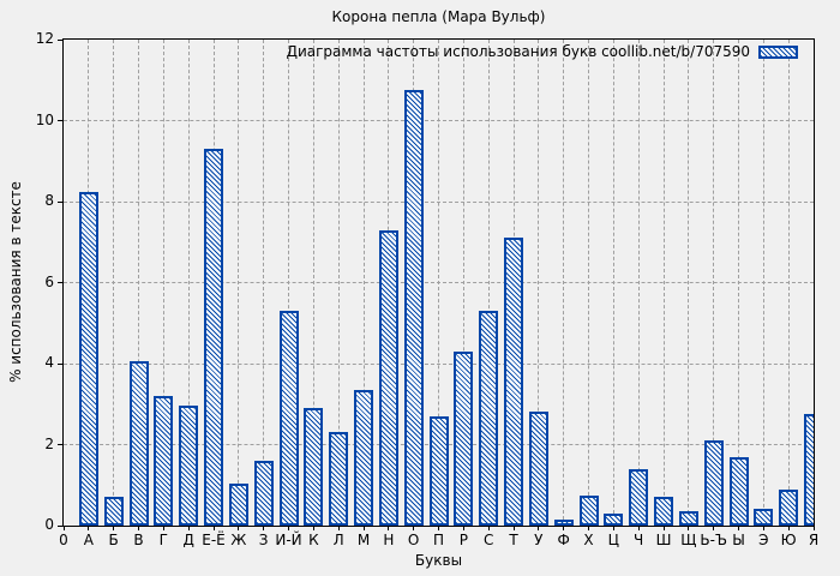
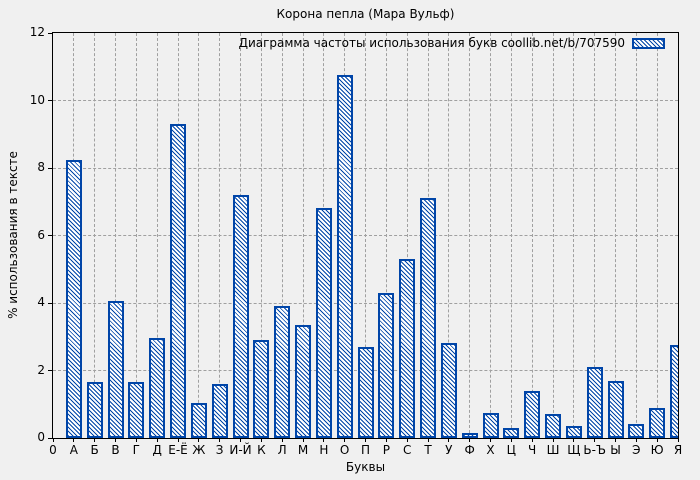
Б: 0.7 -> 1.6
Г: 3.2 -> 1.6
И-Й: 5.3 -> 7.2
Л: 2.3 -> 3.9
Н: 7.3 -> 6.8
